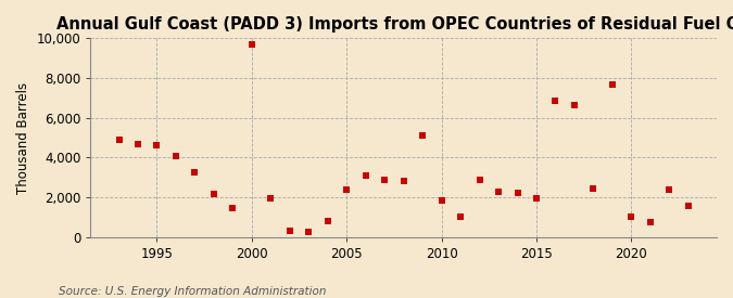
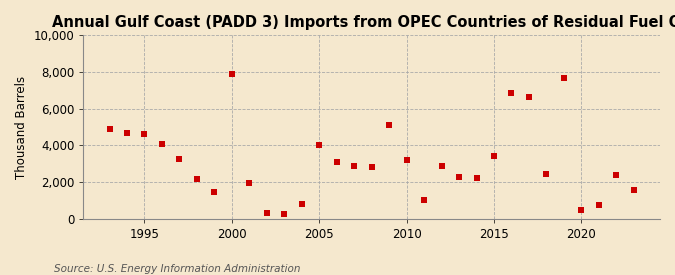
2000: 9,700 -> 7,900
2005: 2,400 -> 4,000
2010: 1,800 -> 3,200
2015: 2,000 -> 3,400
2020: 1,000 -> 500
